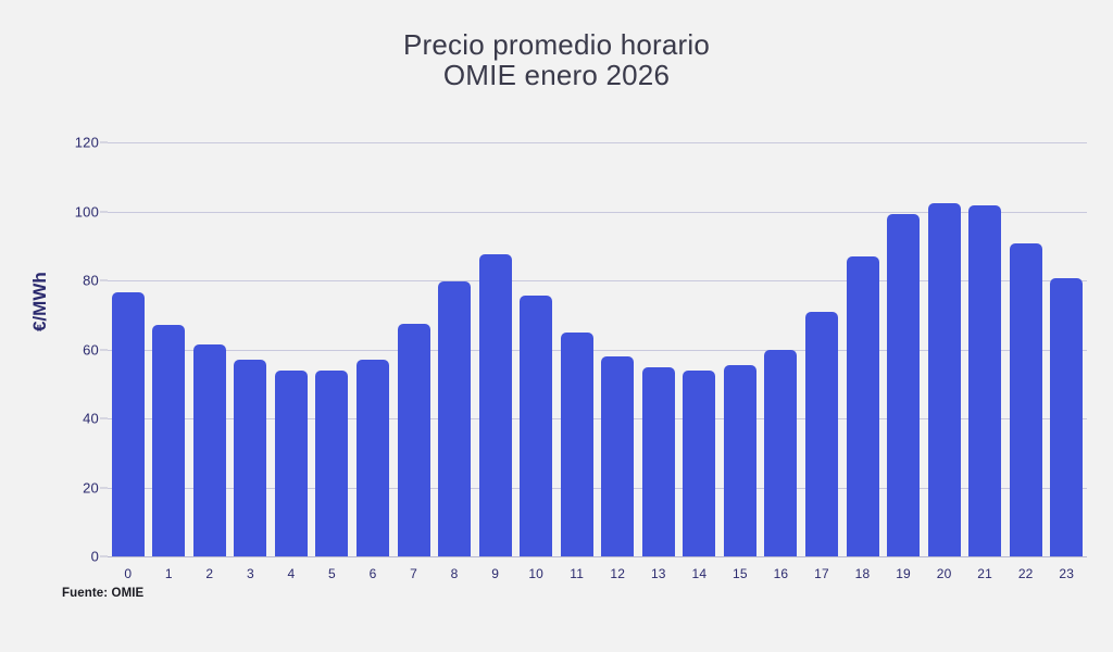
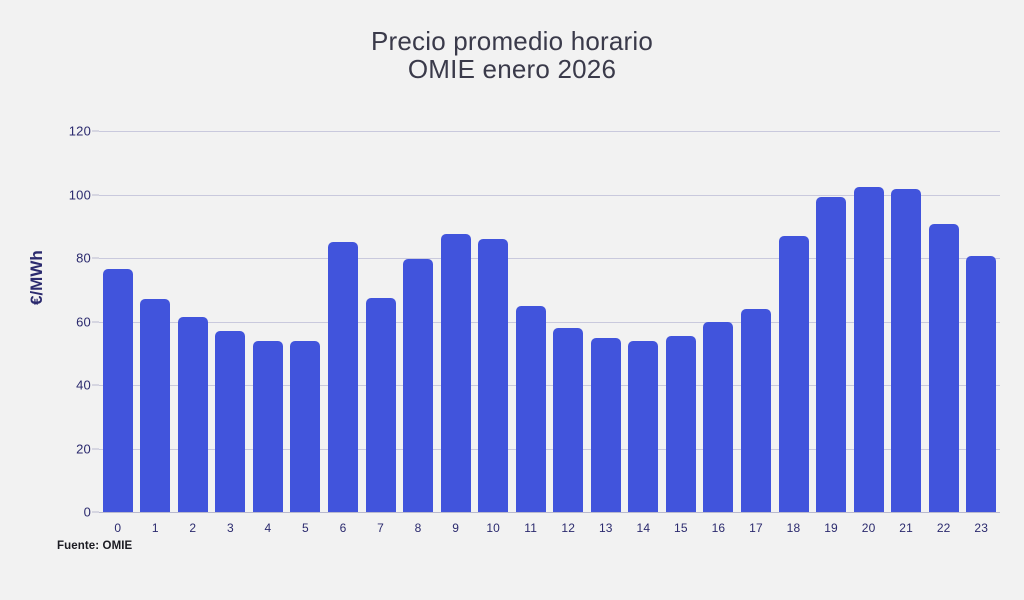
6: 57 -> 85
10: 76 -> 86
17: 71 -> 64
